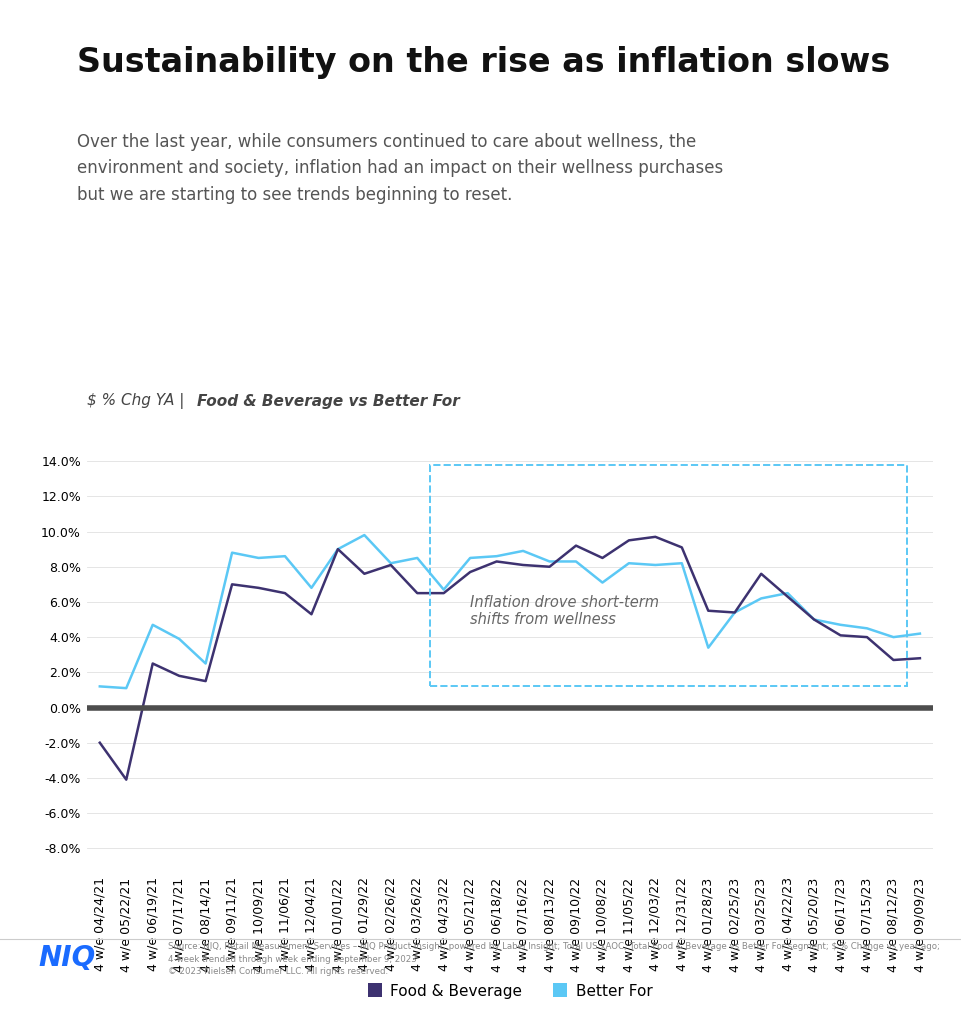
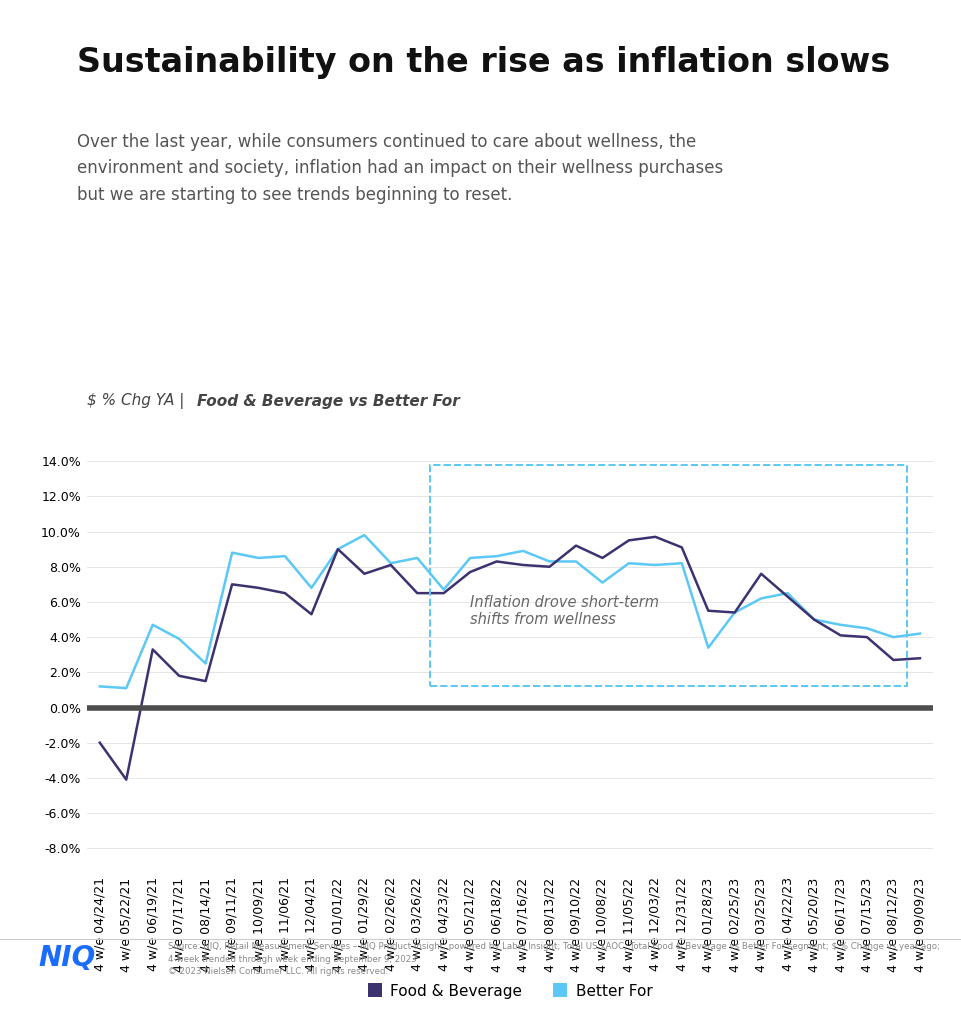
Food & Beverage/4 w/e 06/19/21: 2.5% -> 3.3%
